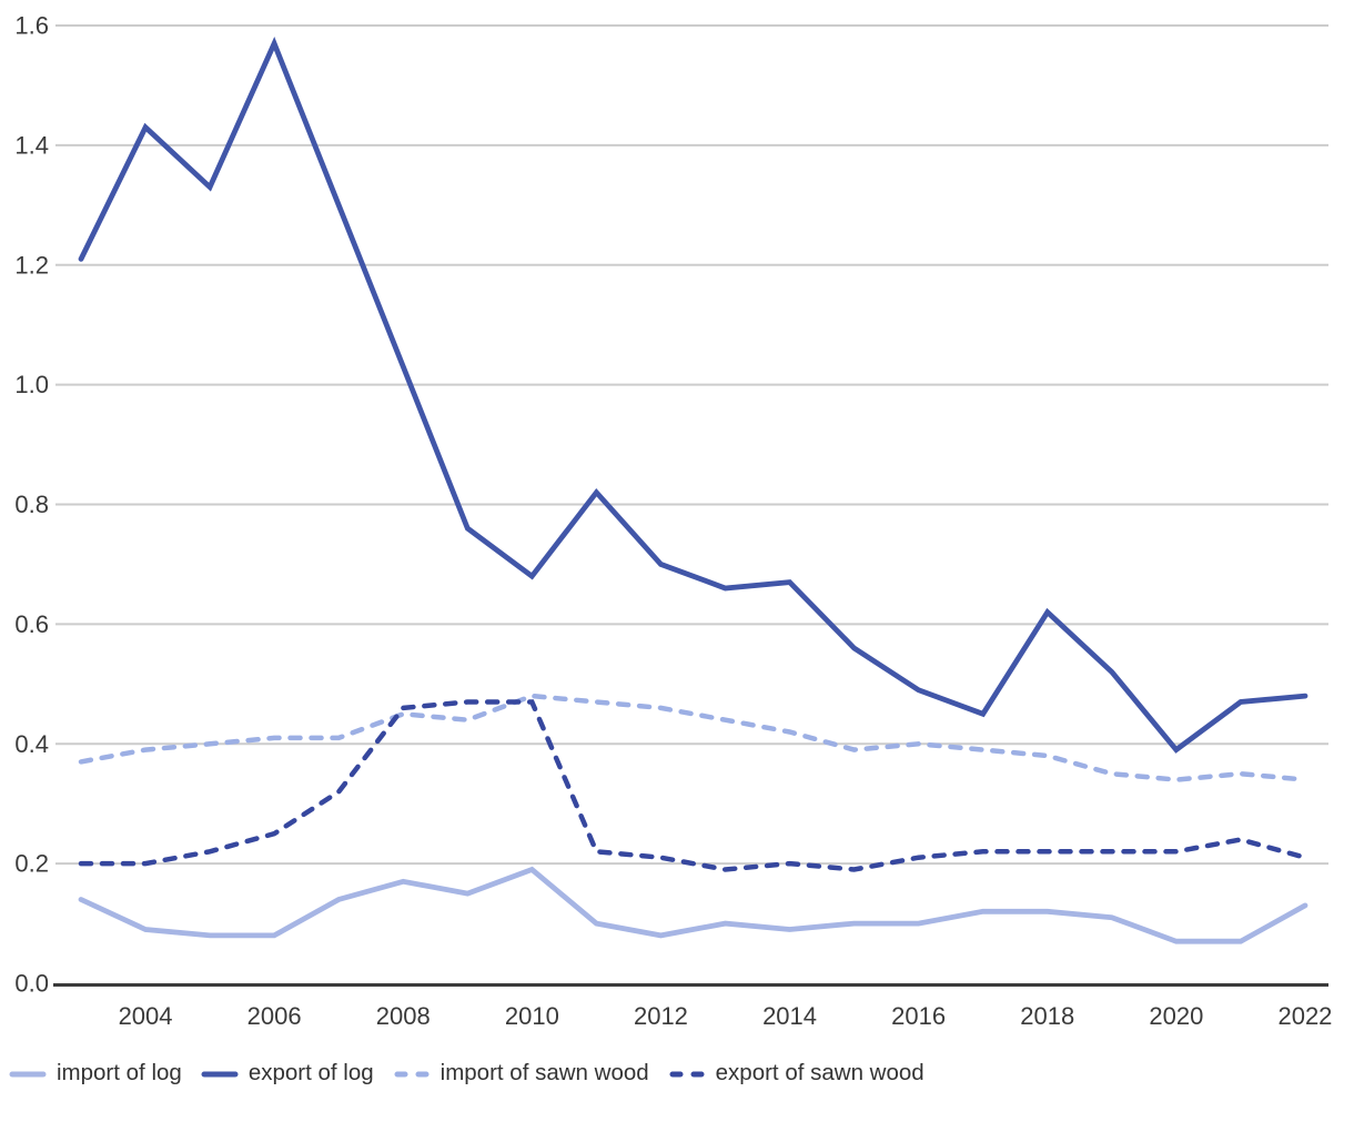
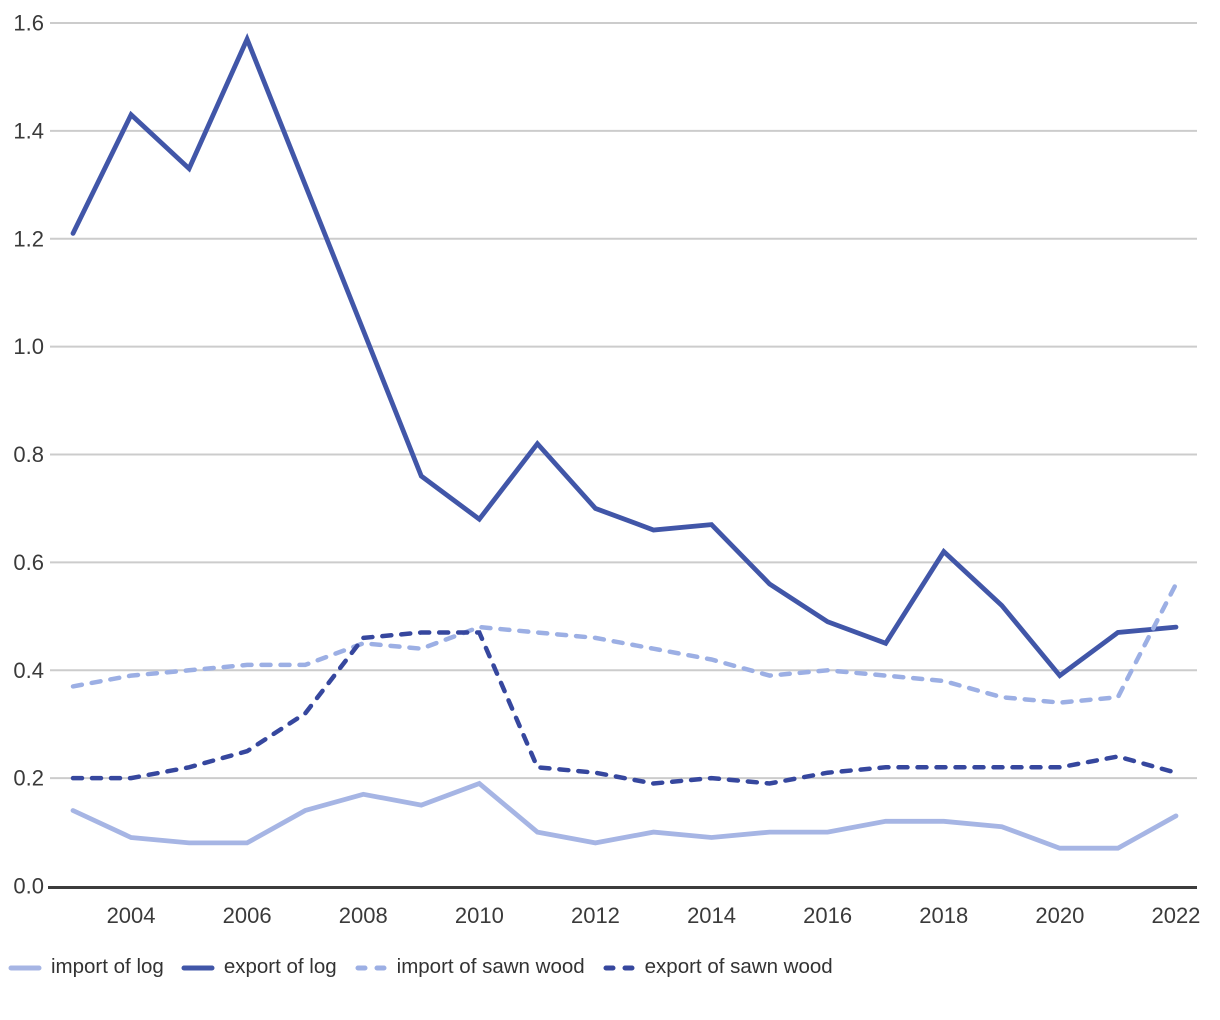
import of sawn wood/2022: 0.34 -> 0.56
